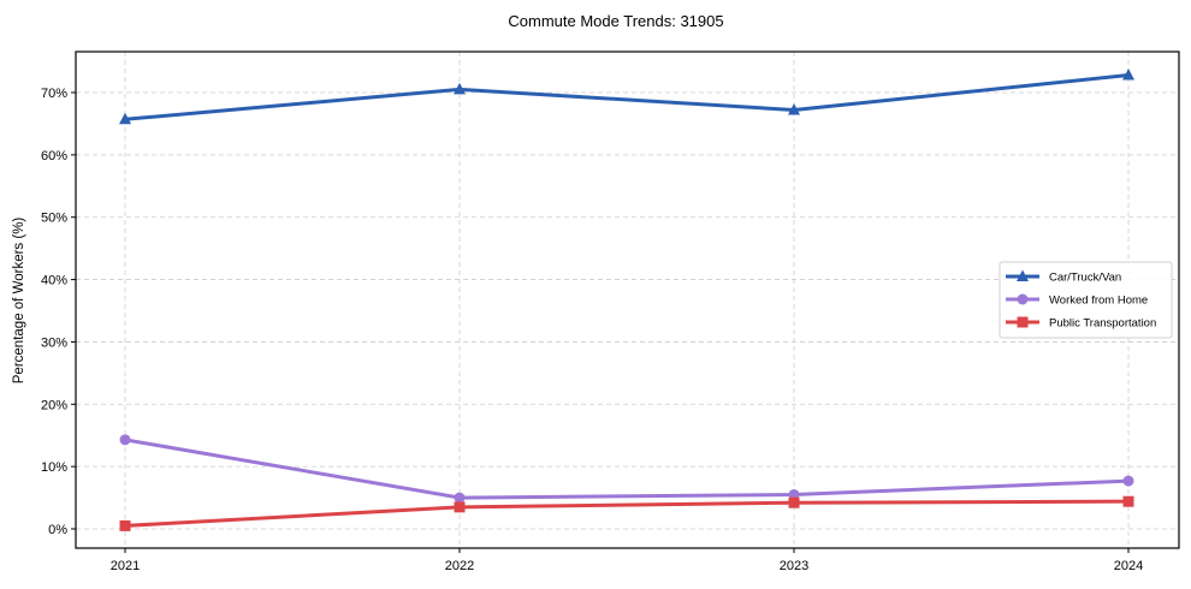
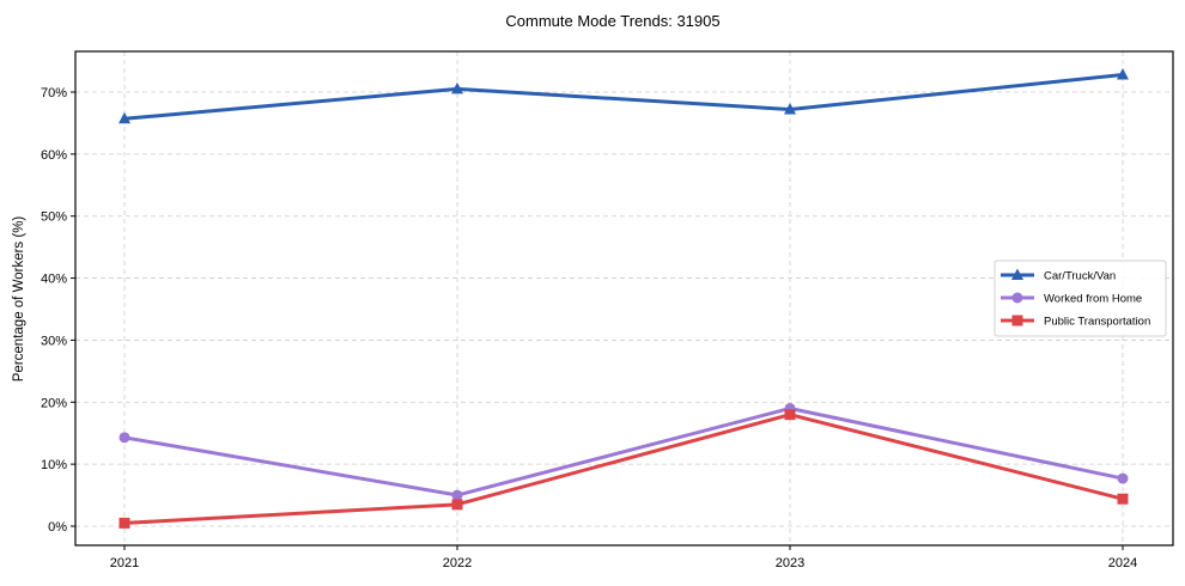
Worked from Home/2023: 6% -> 19%
Public Transportation/2023: 4% -> 18%
